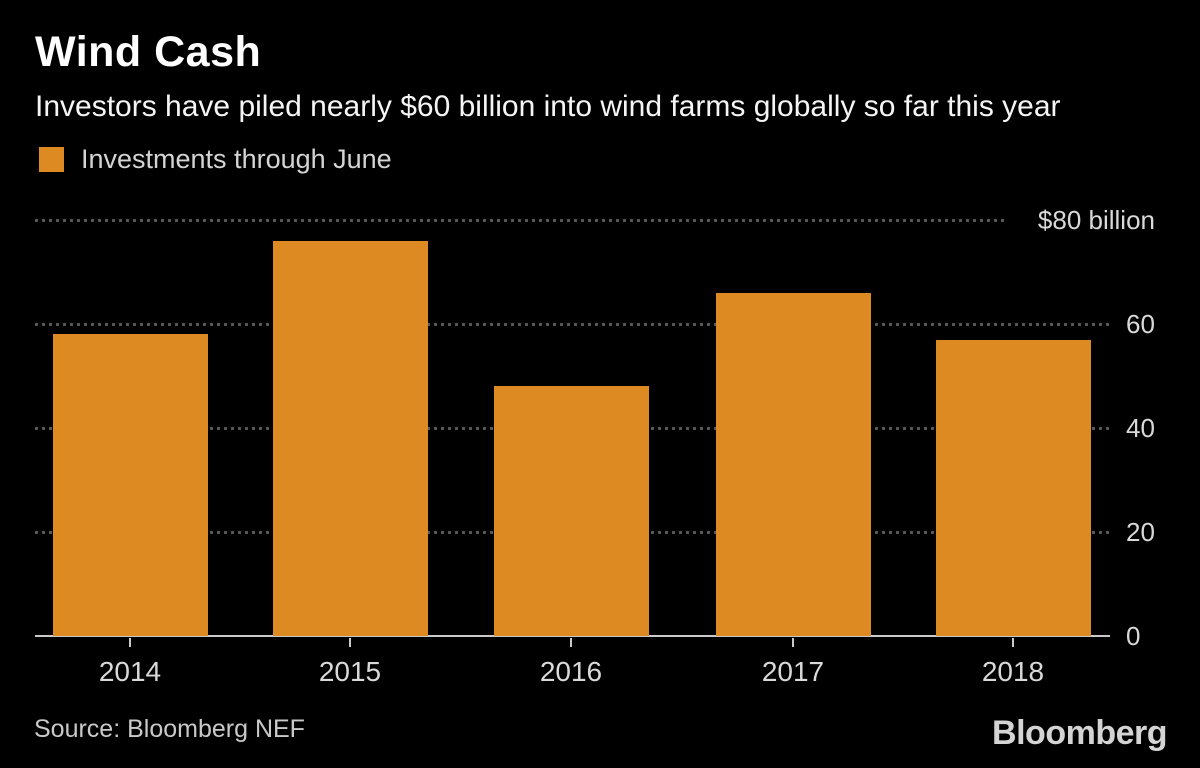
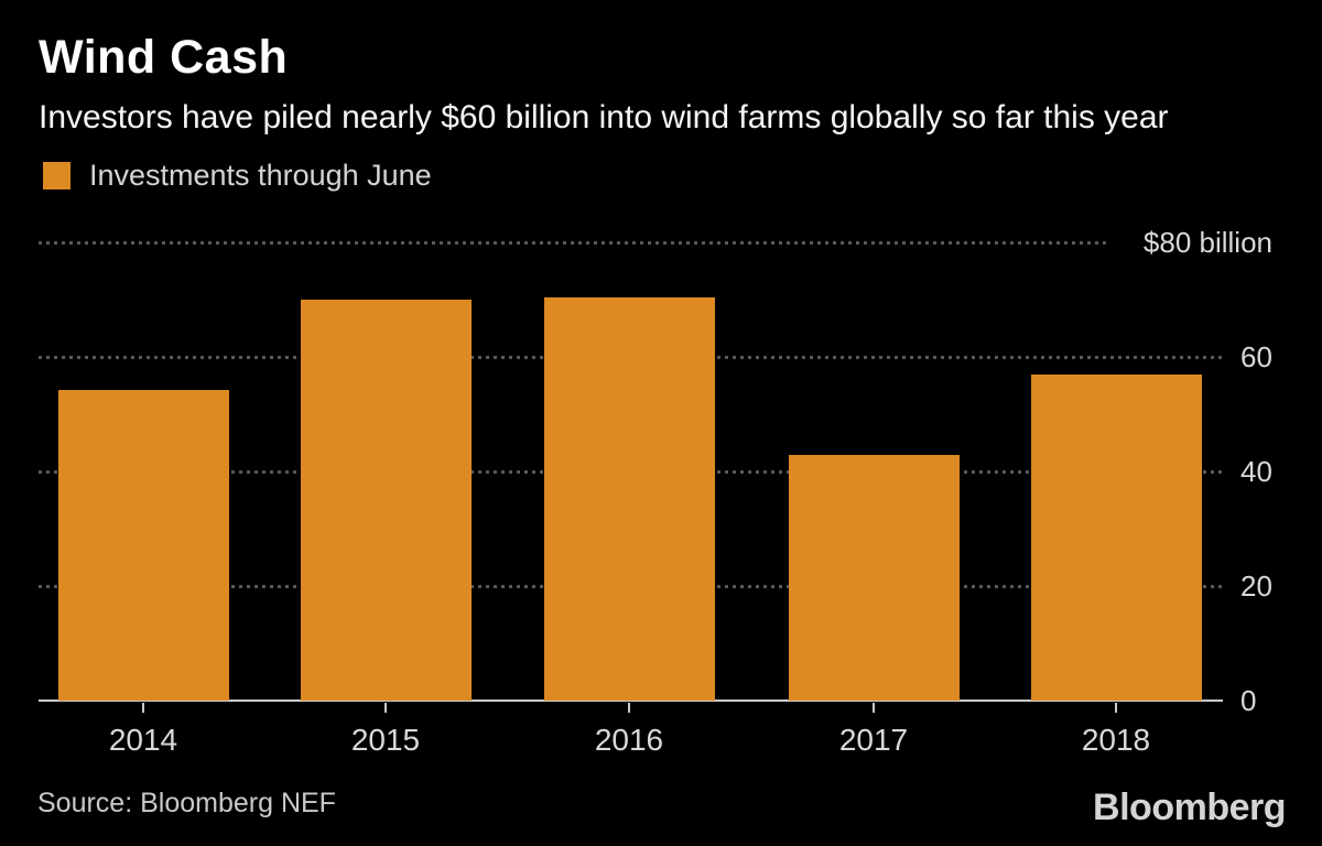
2014: 58 -> 54
2015: 76 -> 70
2016: 48 -> 70
2017: 66 -> 43
